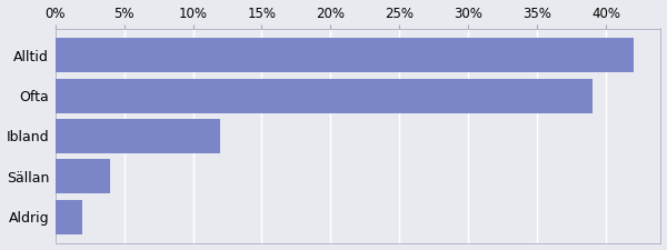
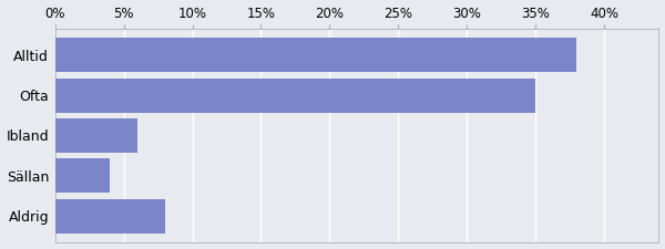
Alltid: 42% -> 38%
Ofta: 39% -> 35%
Ibland: 12% -> 6%
Aldrig: 2% -> 8%
